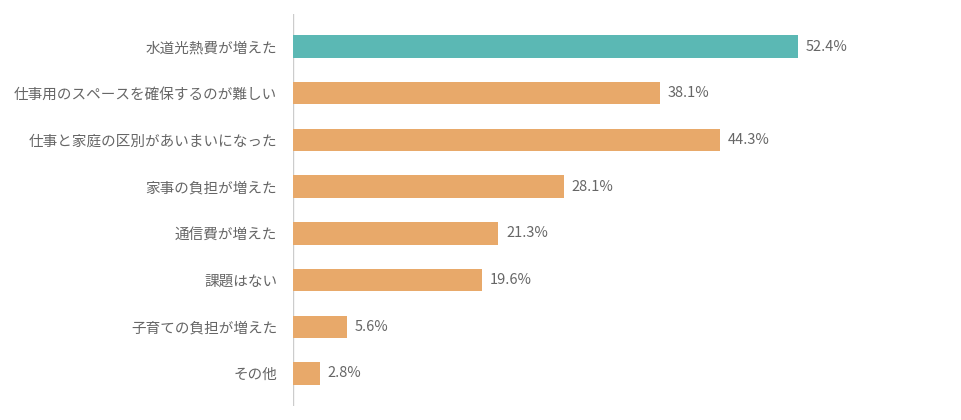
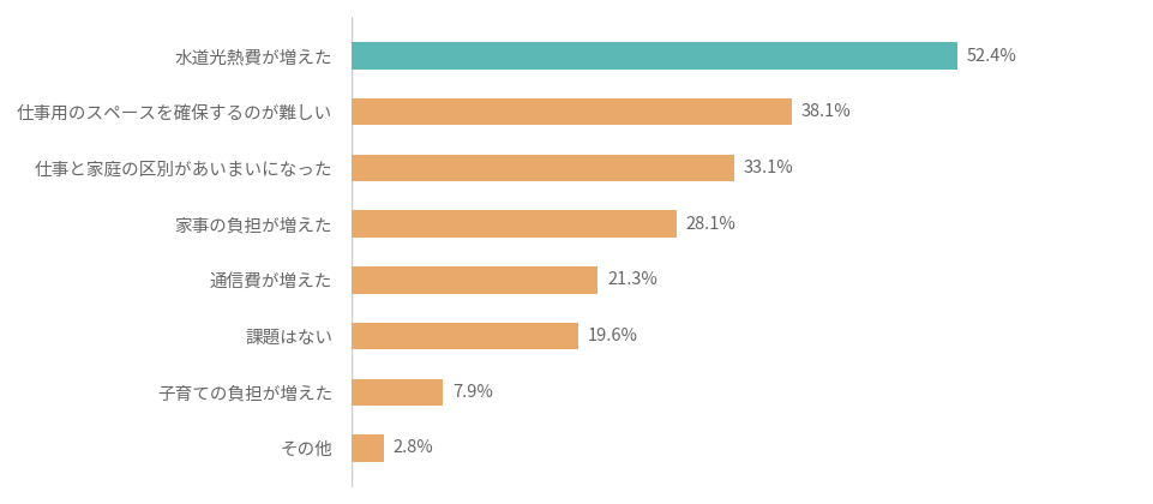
仕事と家庭の区別があいまいになった: 44.3% -> 33.1%
子育ての負担が増えた: 5.6% -> 7.9%
